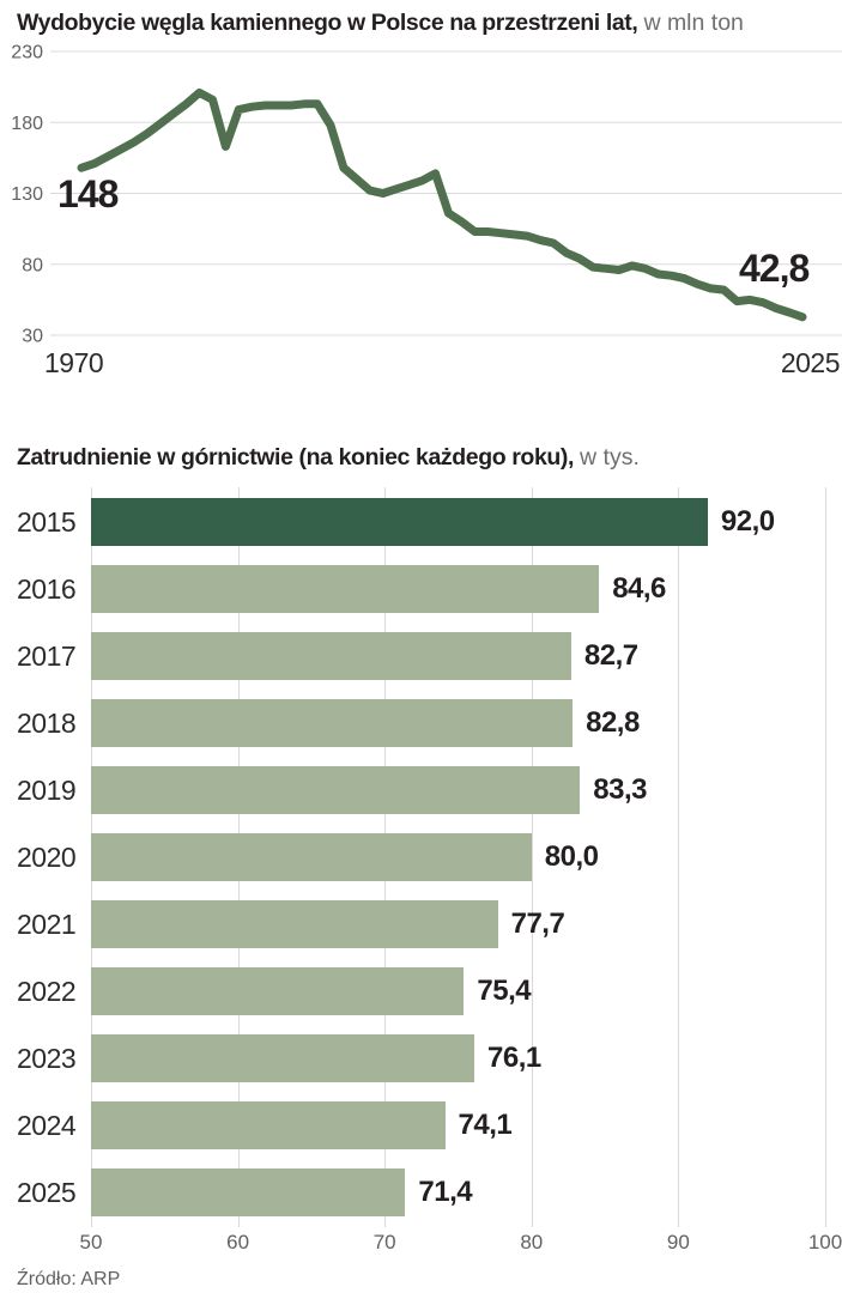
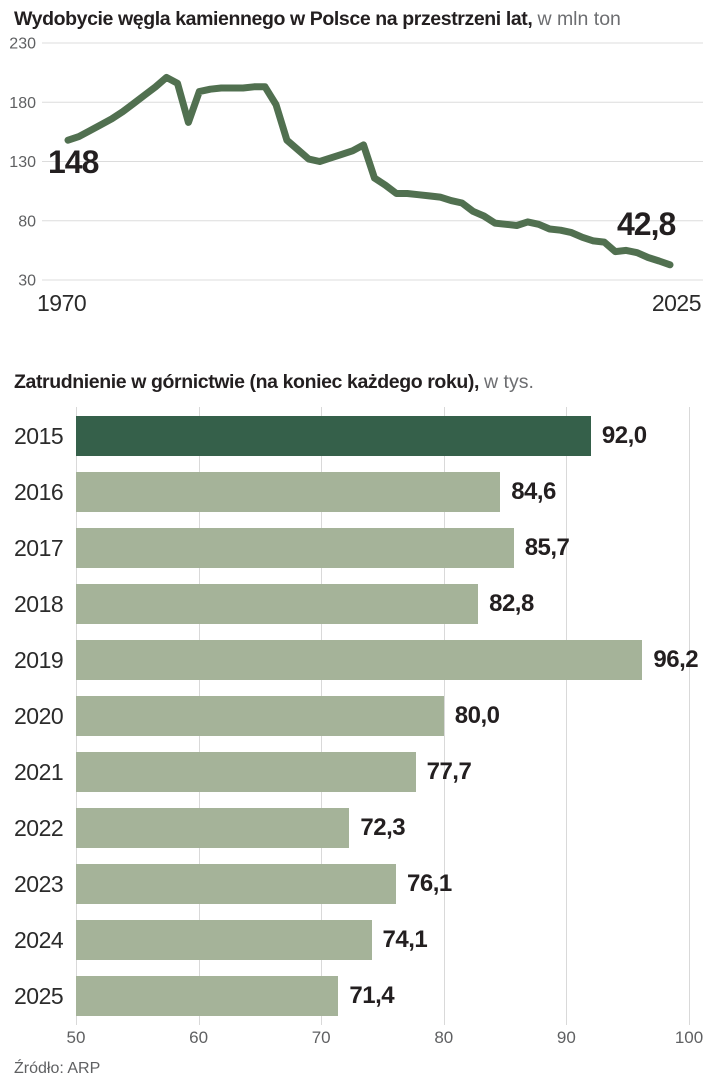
Zatrudnienie w górnictwie (na koniec każdego roku),/2017: 82,7 -> 85,7
Zatrudnienie w górnictwie (na koniec każdego roku),/2019: 83,3 -> 96,2
Zatrudnienie w górnictwie (na koniec każdego roku),/2022: 75,4 -> 72,3
